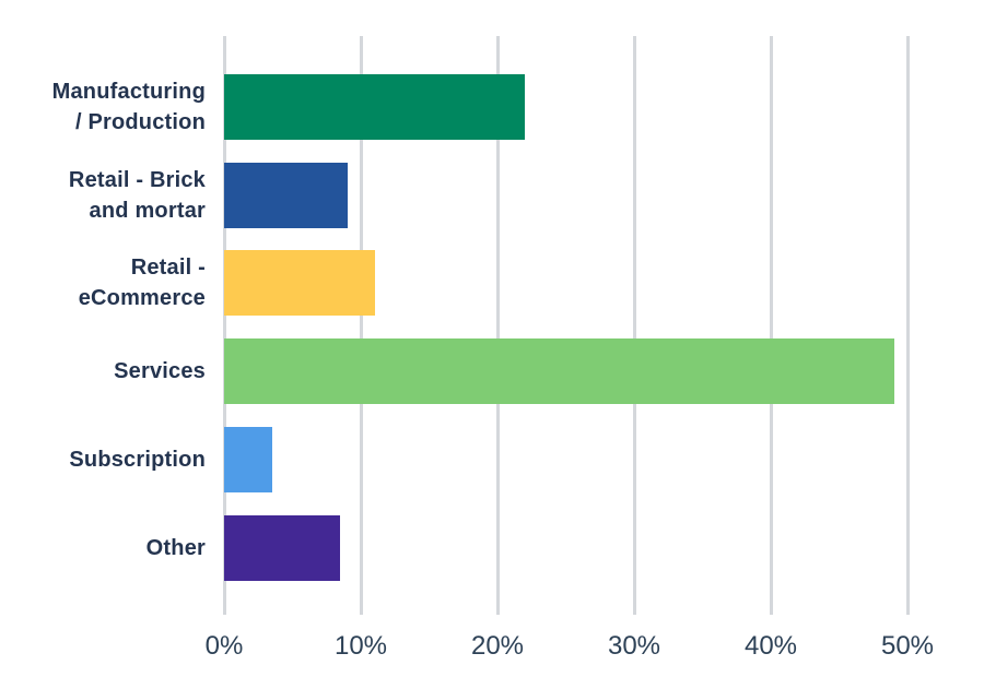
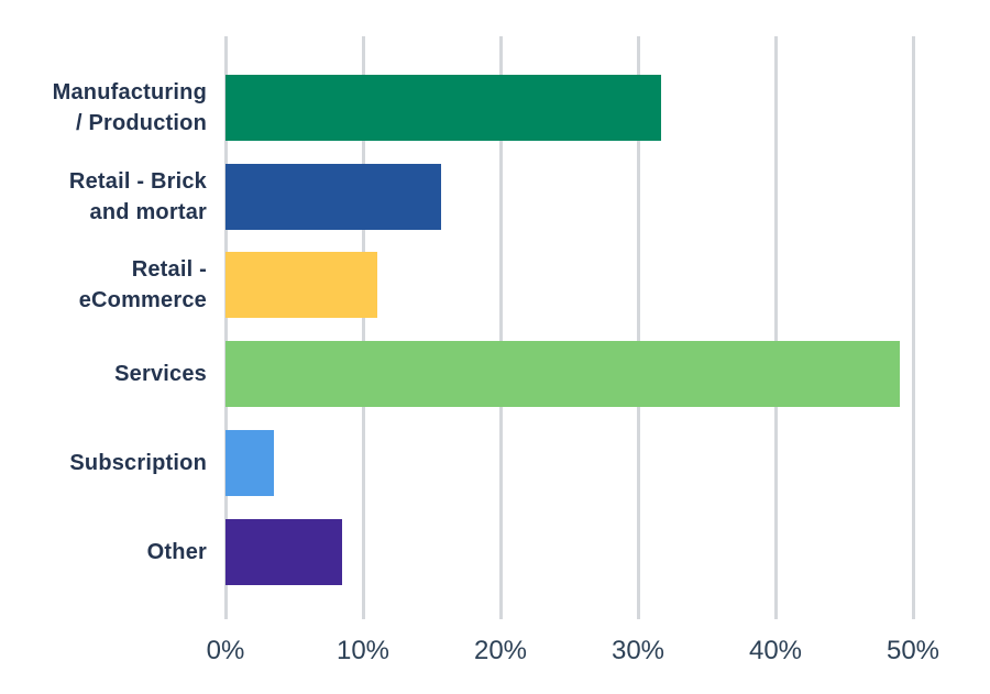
Manufacturing / Production: 22.0% -> 31.7%
Retail - Brick and mortar: 9.0% -> 15.7%
